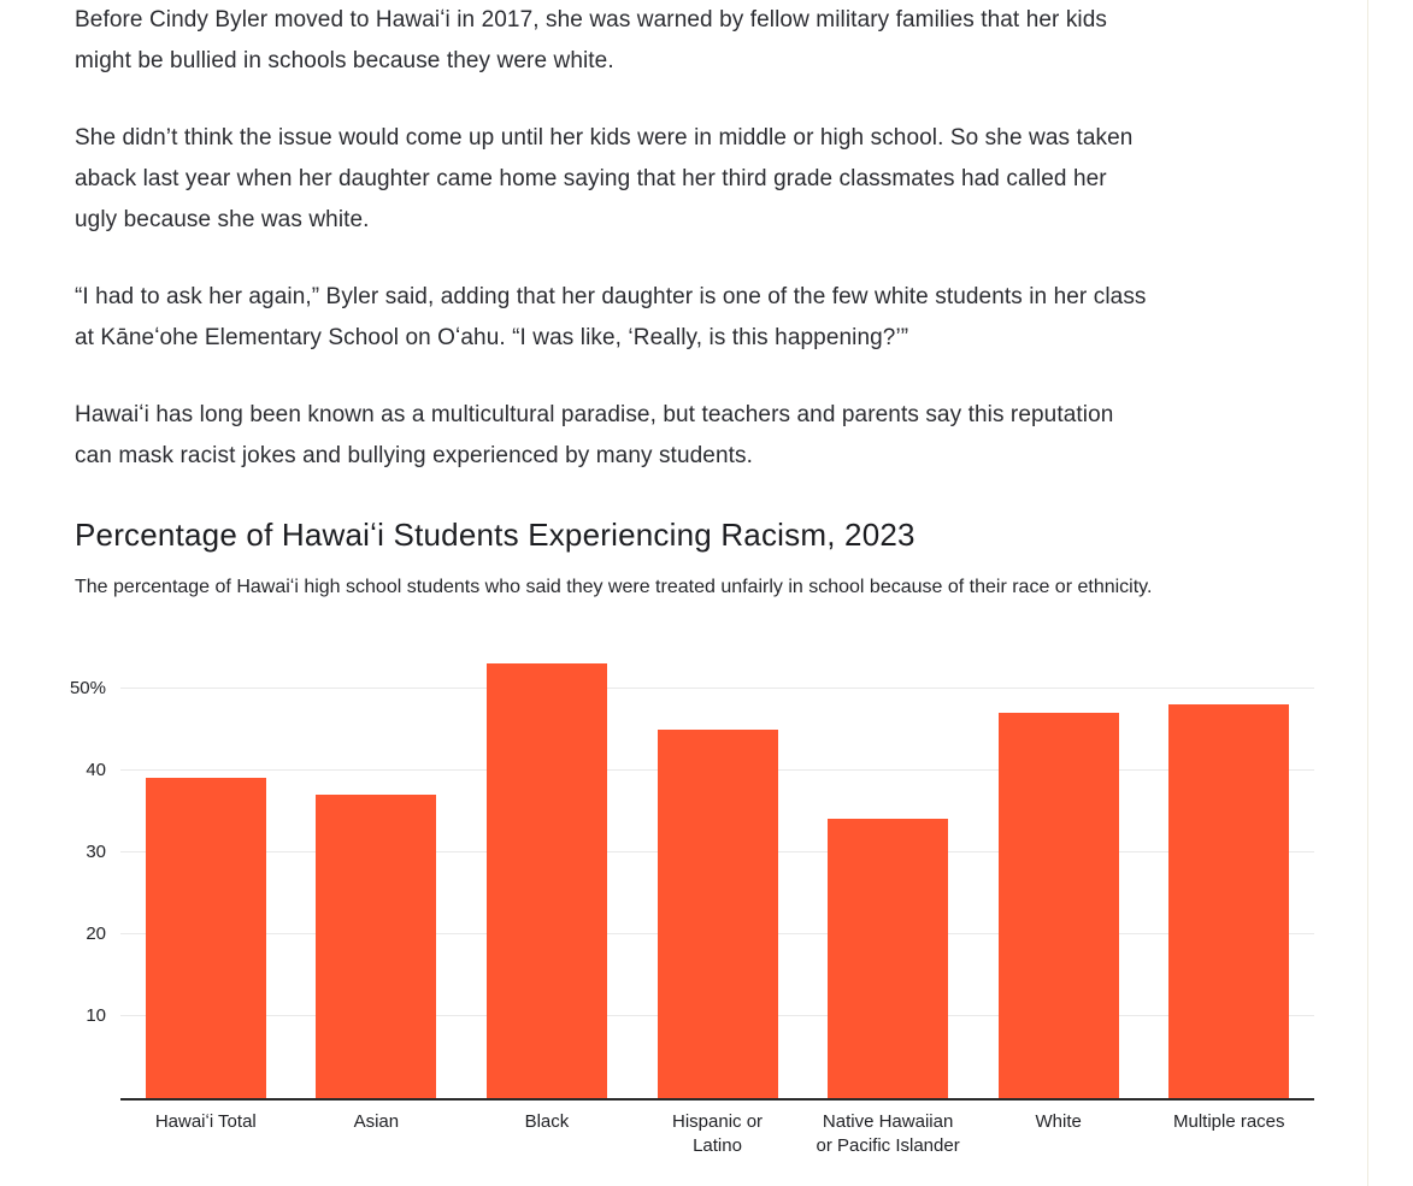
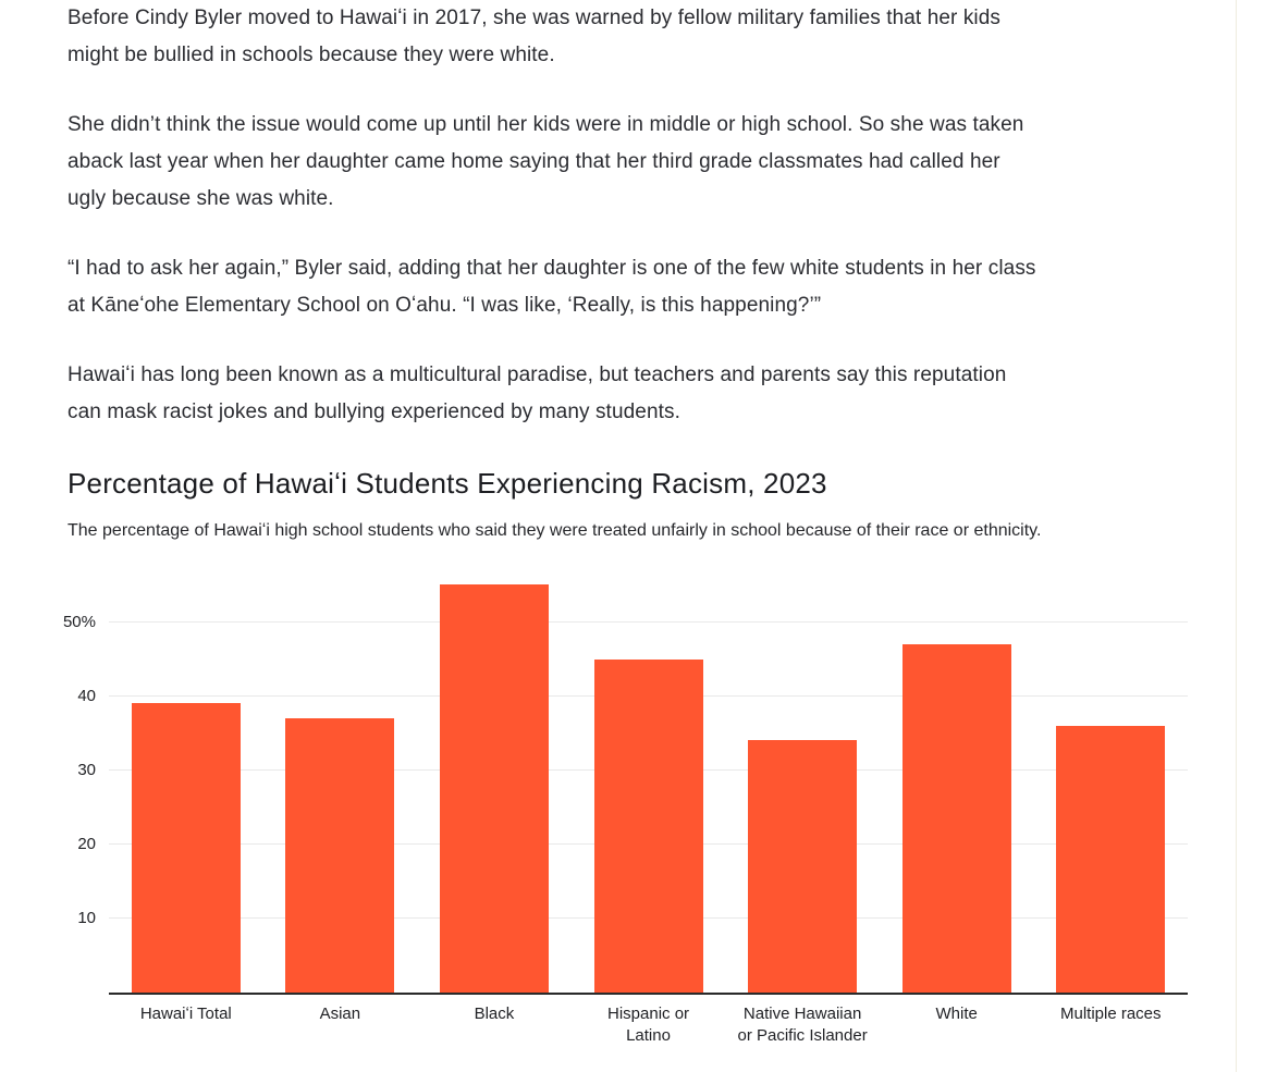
Black: 53% -> 55%
Multiple races: 48% -> 36%
